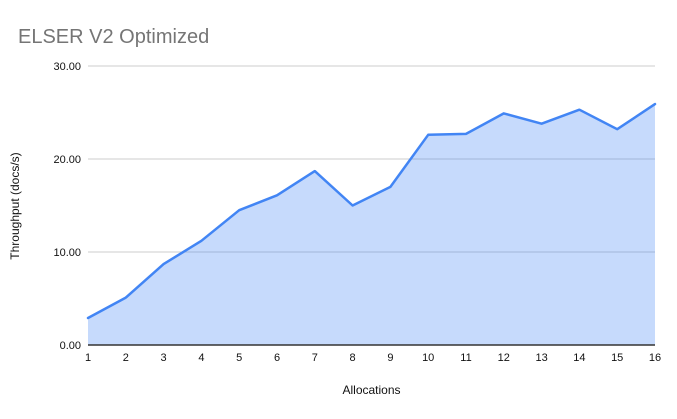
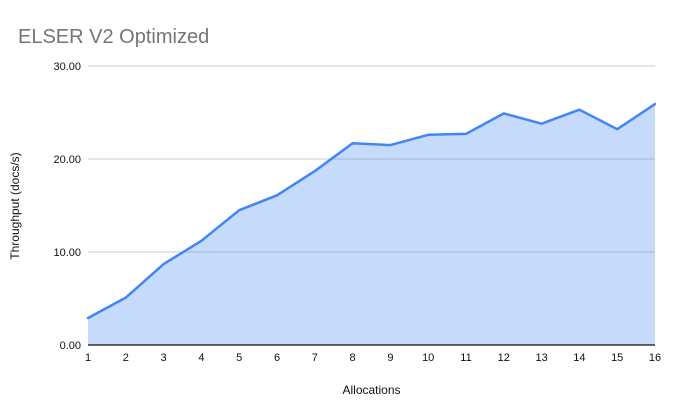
8: 15 -> 22
9: 17 -> 22
